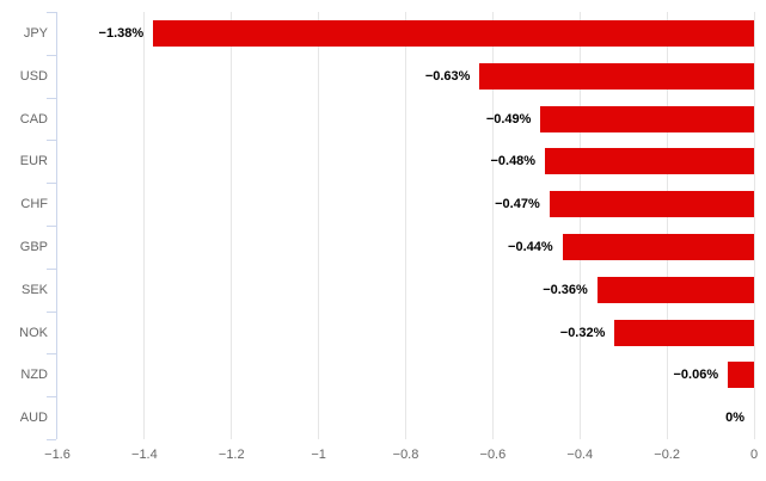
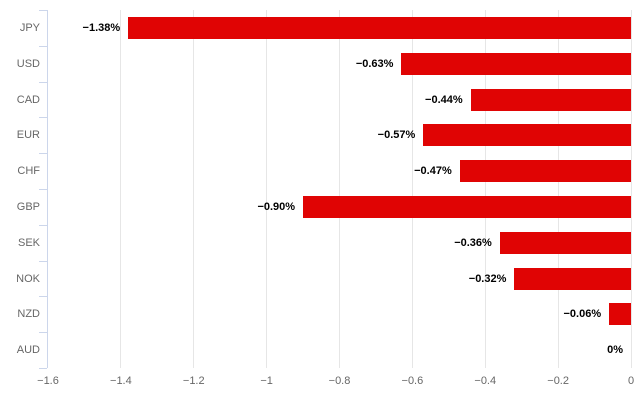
CAD: −0.49% -> −0.44%
EUR: −0.48% -> −0.57%
GBP: −0.44% -> −0.90%
